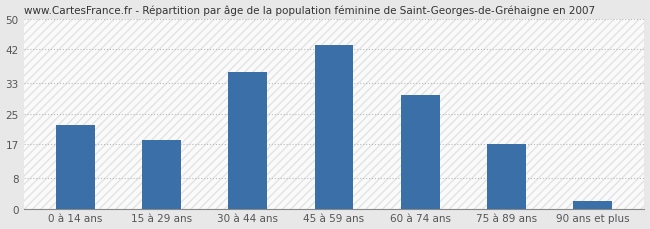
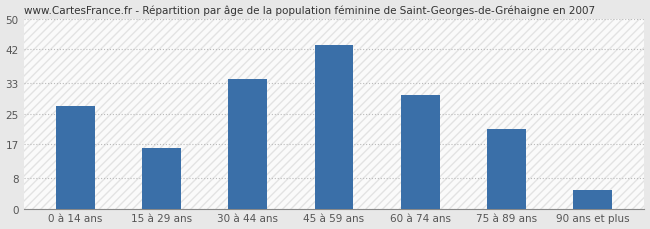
0 à 14 ans: 22 -> 27
15 à 29 ans: 18 -> 16
30 à 44 ans: 36 -> 34
75 à 89 ans: 17 -> 21
90 ans et plus: 2 -> 5
